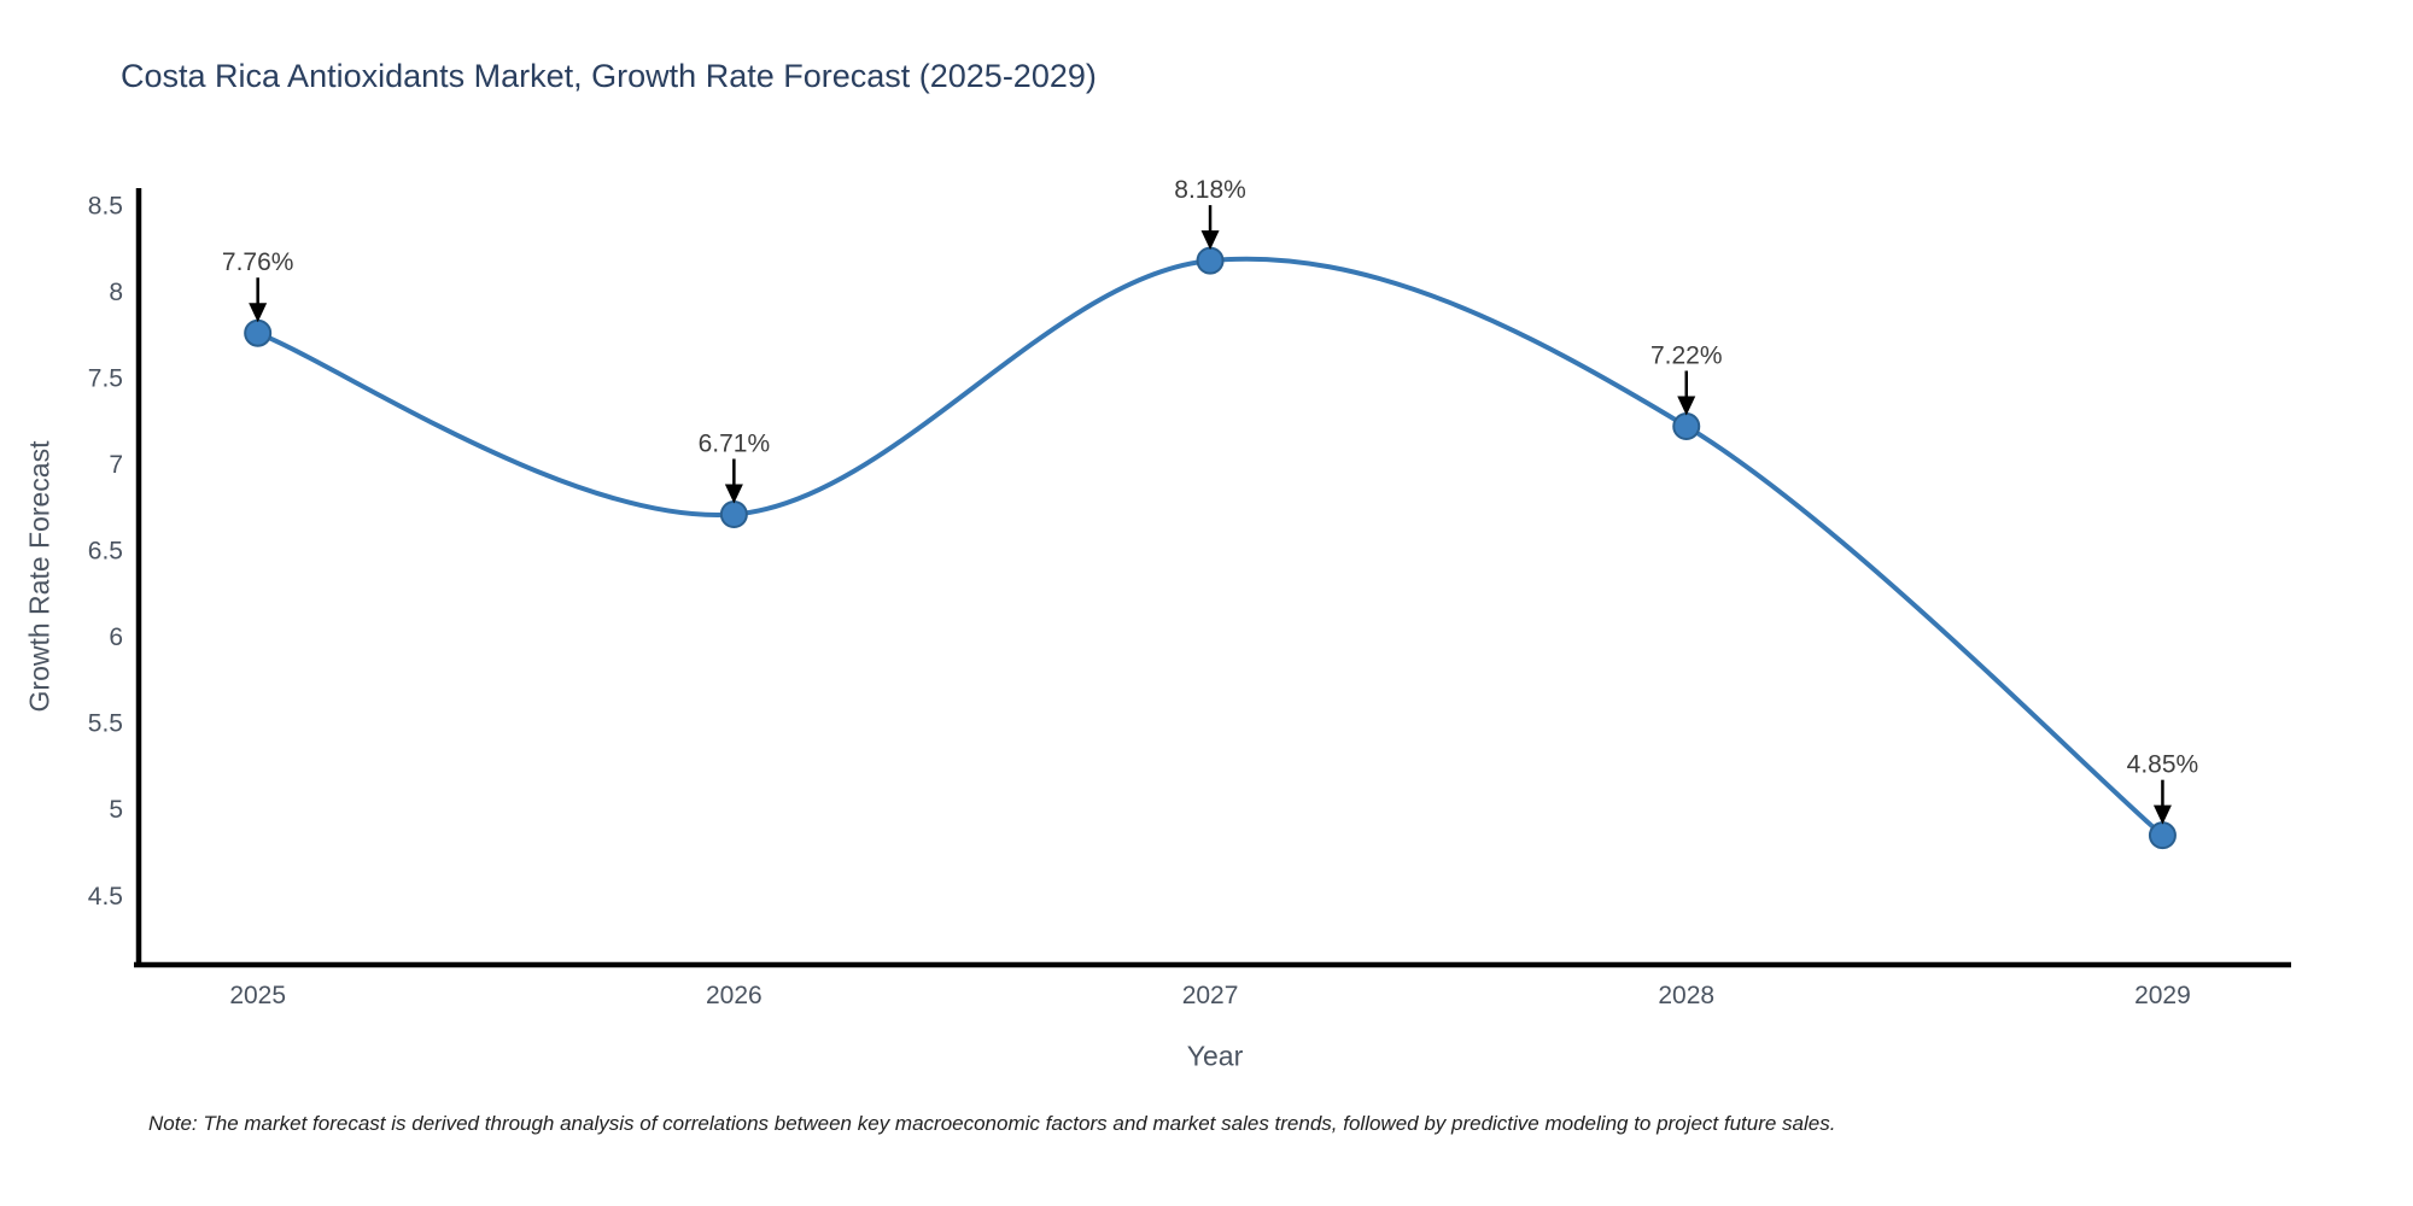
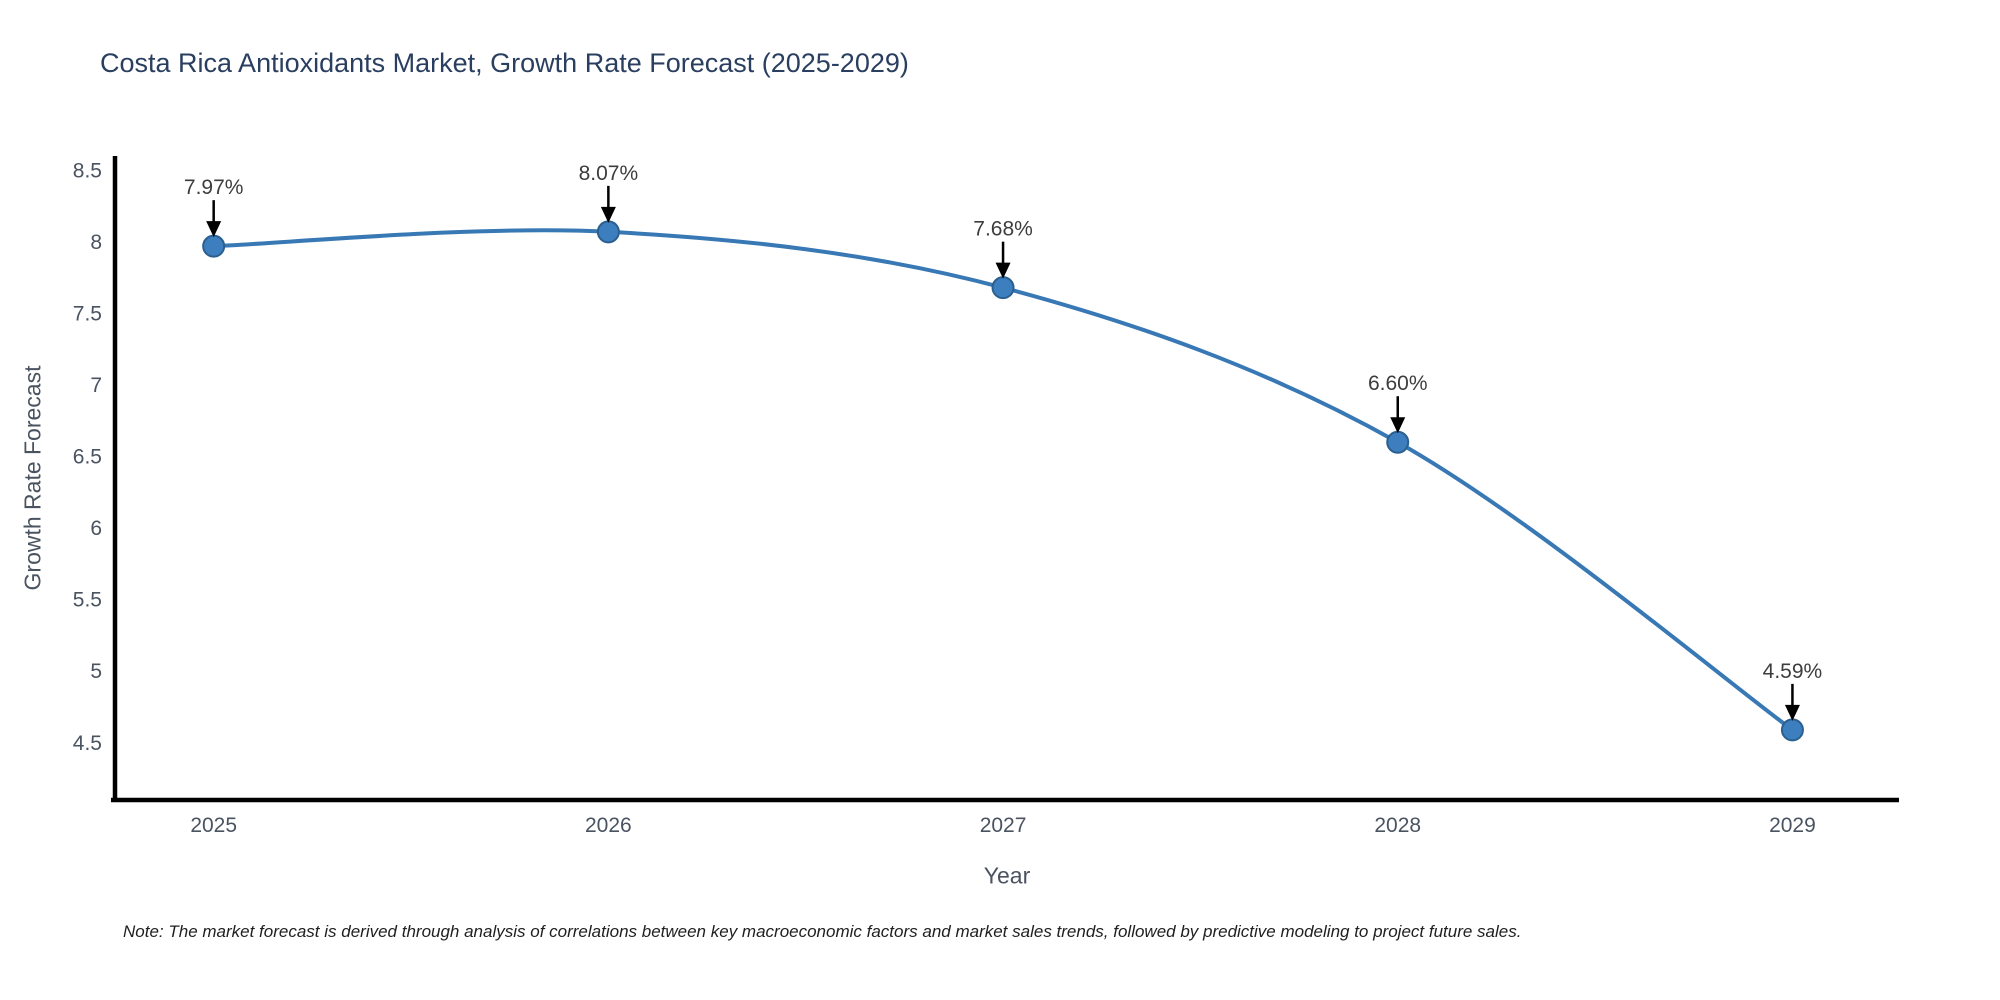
2025: 7.76% -> 7.97%
2026: 6.71% -> 8.07%
2027: 8.18% -> 7.68%
2028: 7.22% -> 6.60%
2029: 4.85% -> 4.59%
